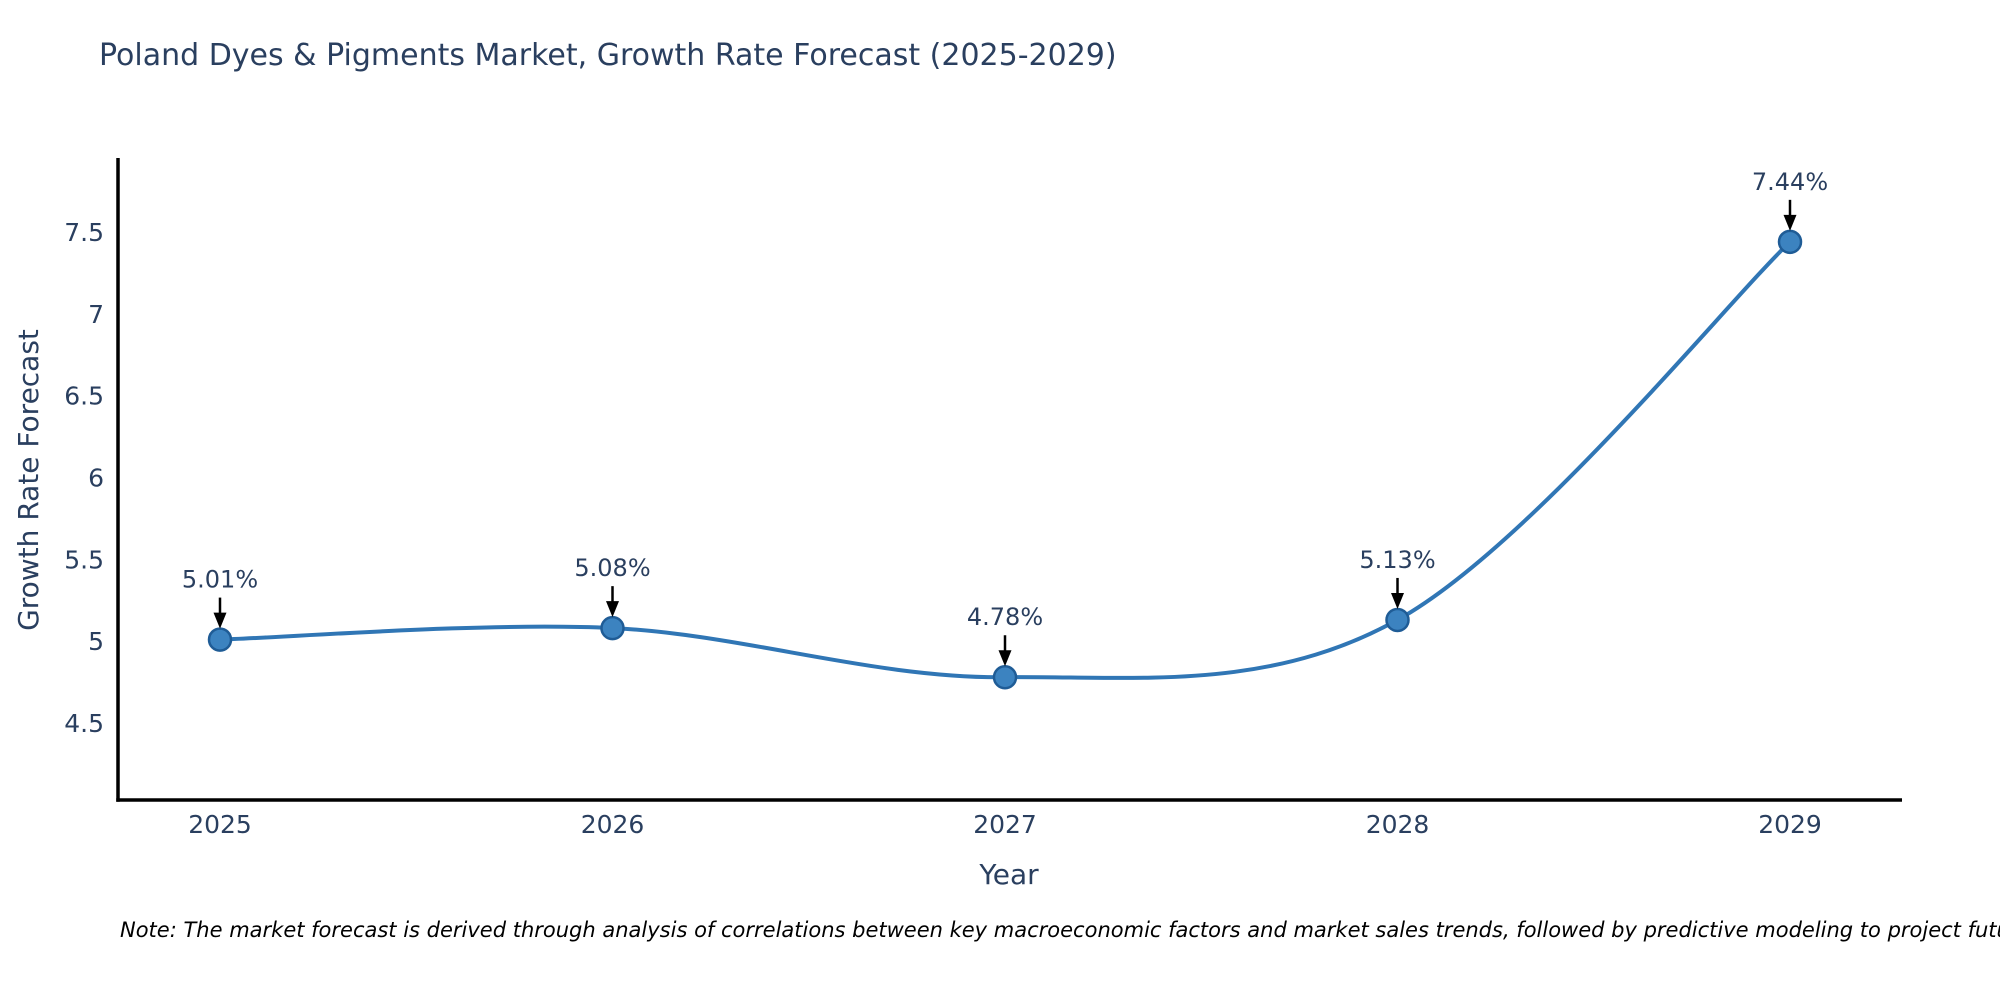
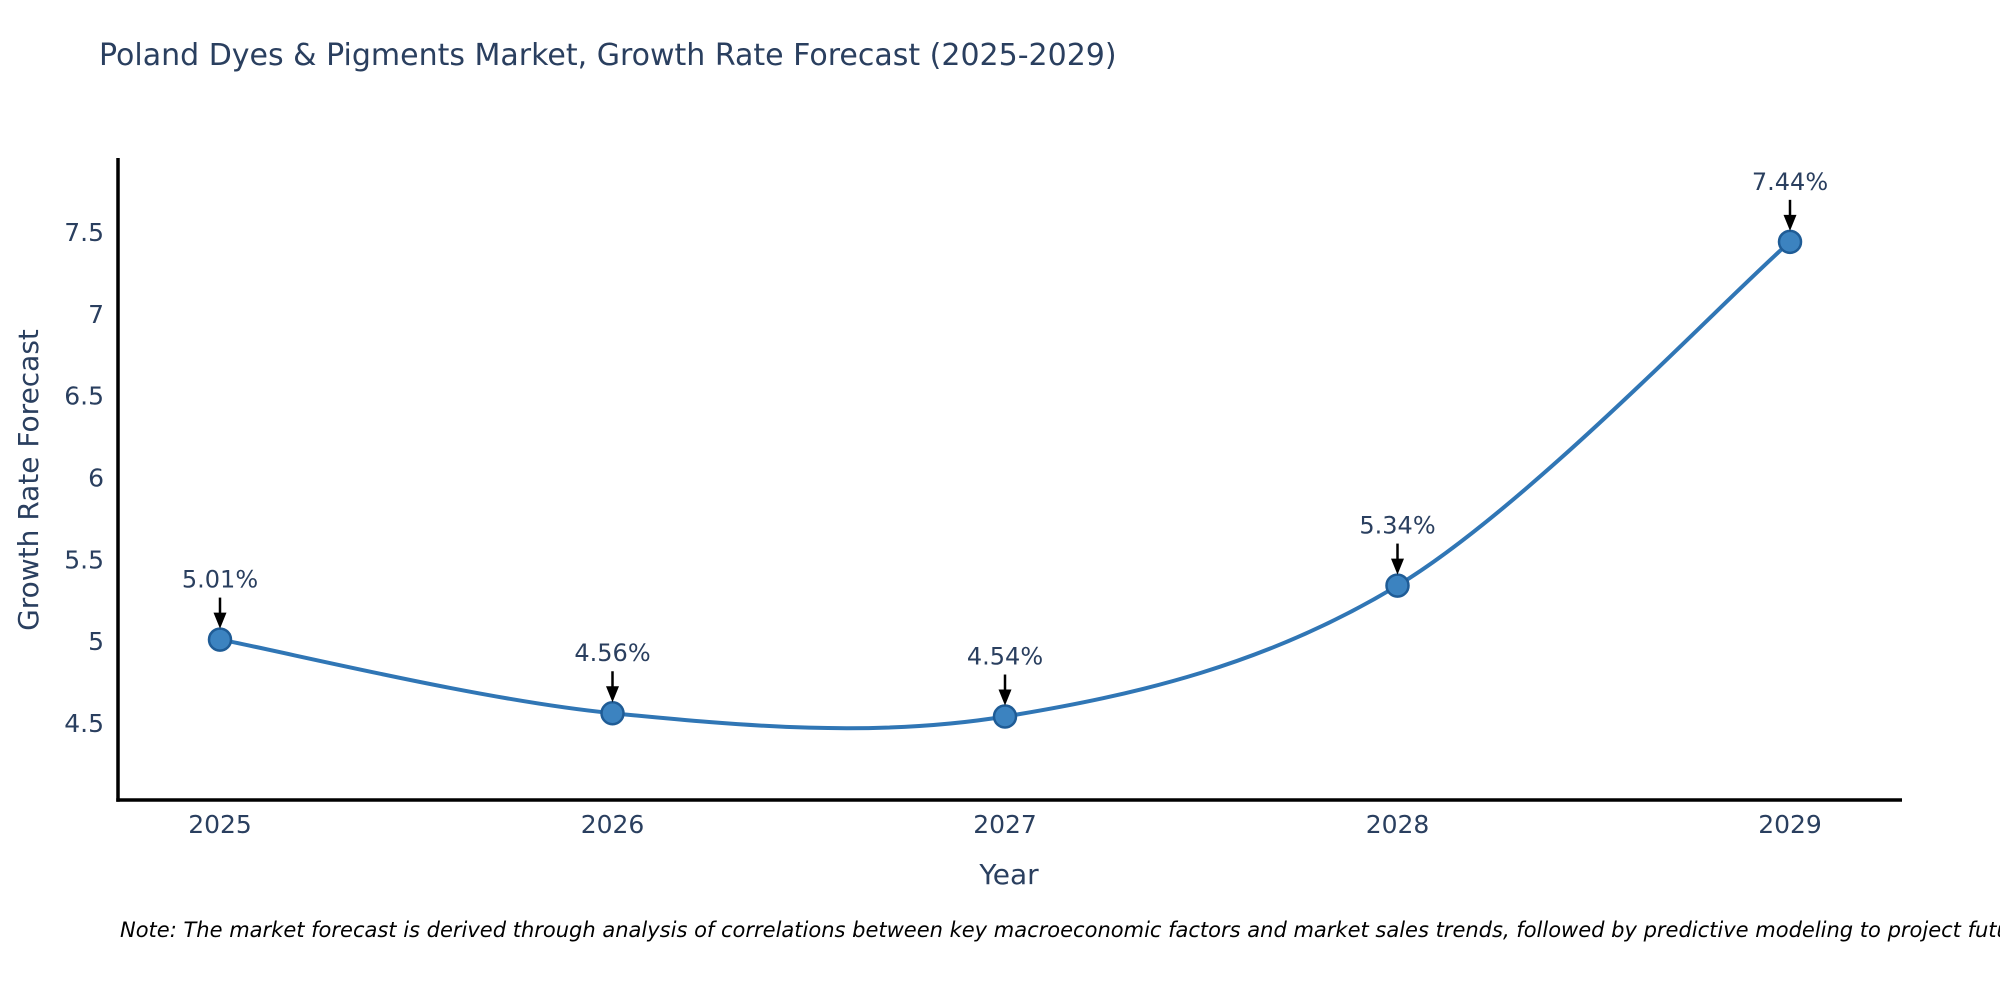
2026: 5.08% -> 4.56%
2027: 4.78% -> 4.54%
2028: 5.13% -> 5.34%
